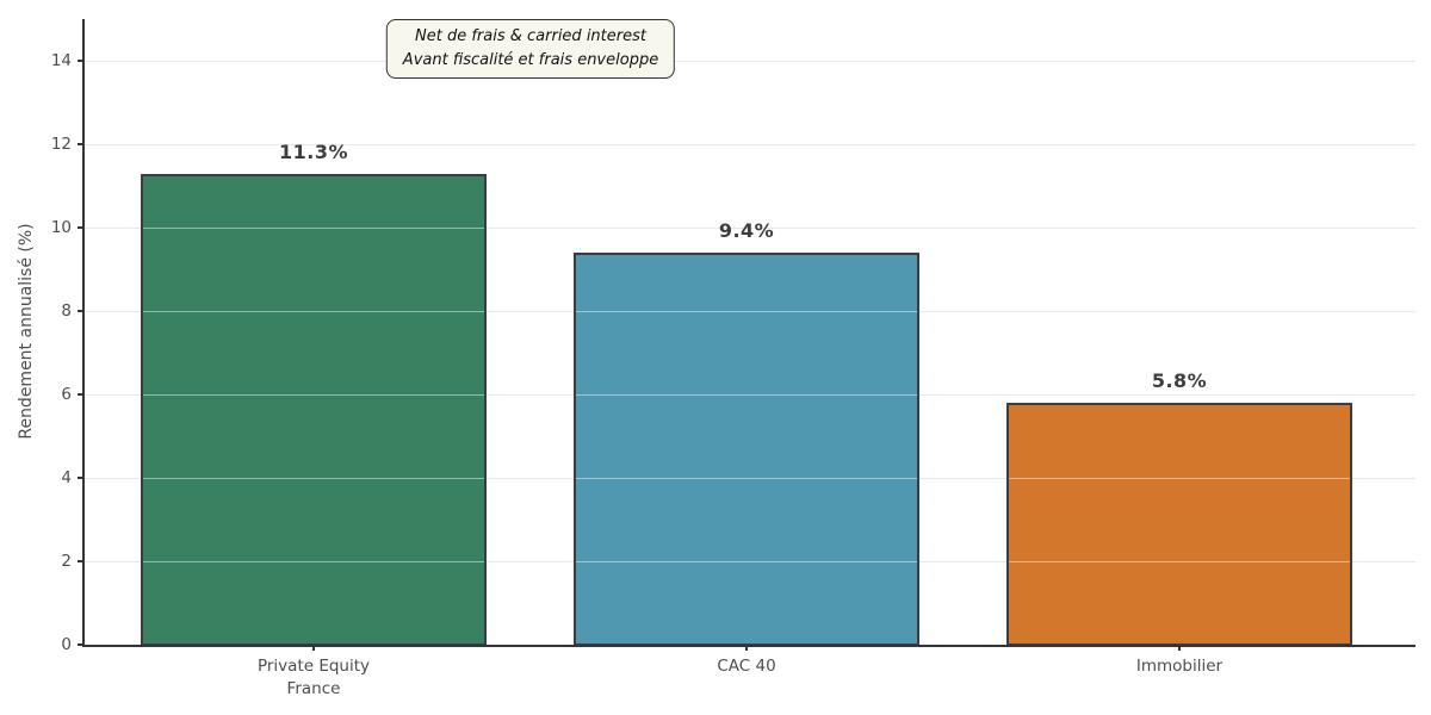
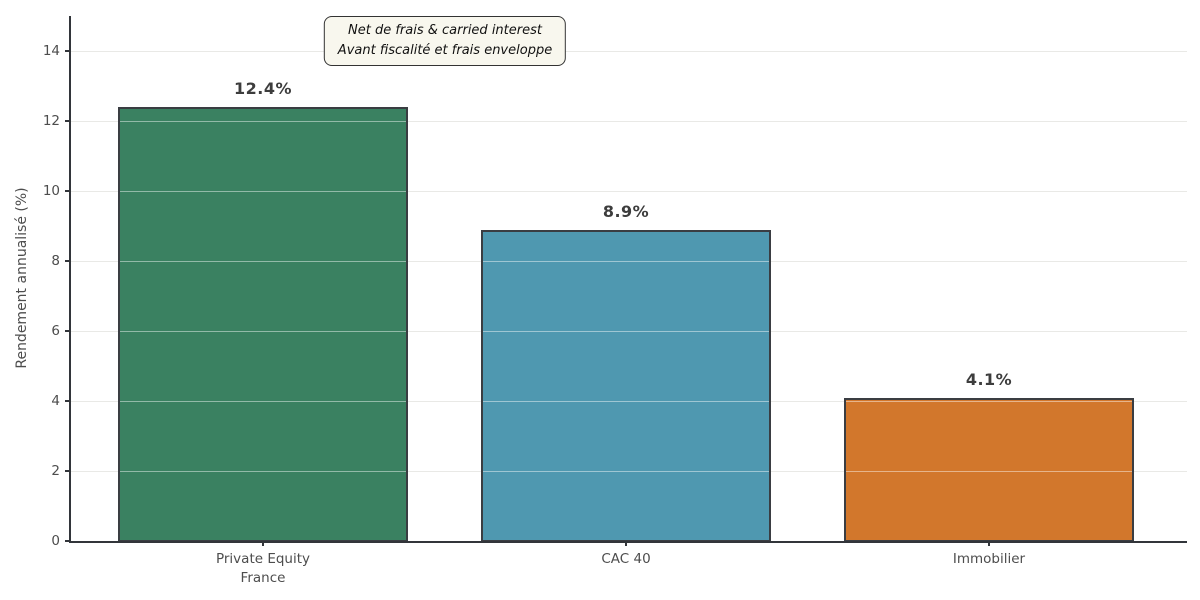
Private Equity France: 11.3% -> 12.4%
CAC 40: 9.4% -> 8.9%
Immobilier: 5.8% -> 4.1%
